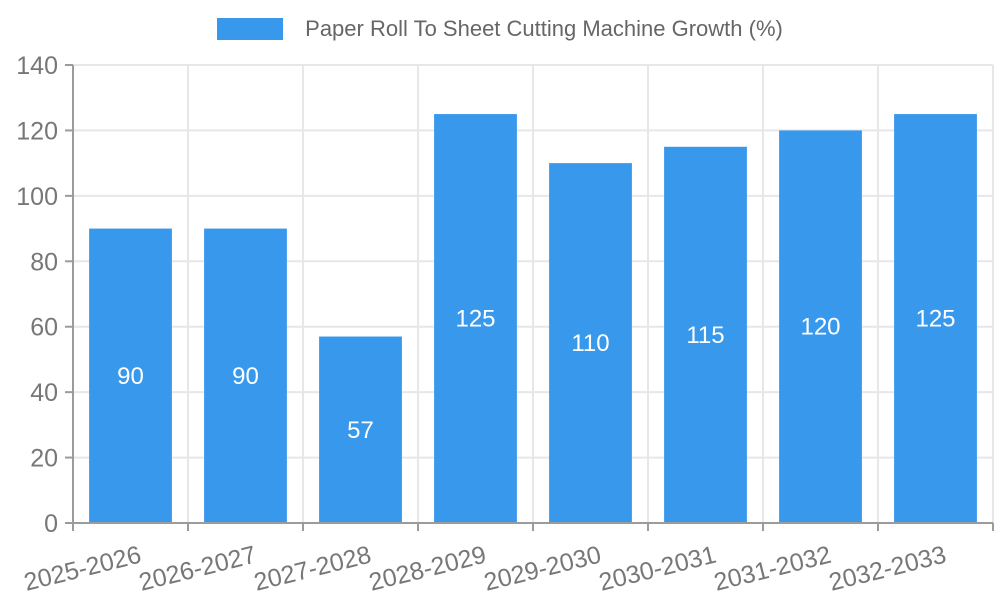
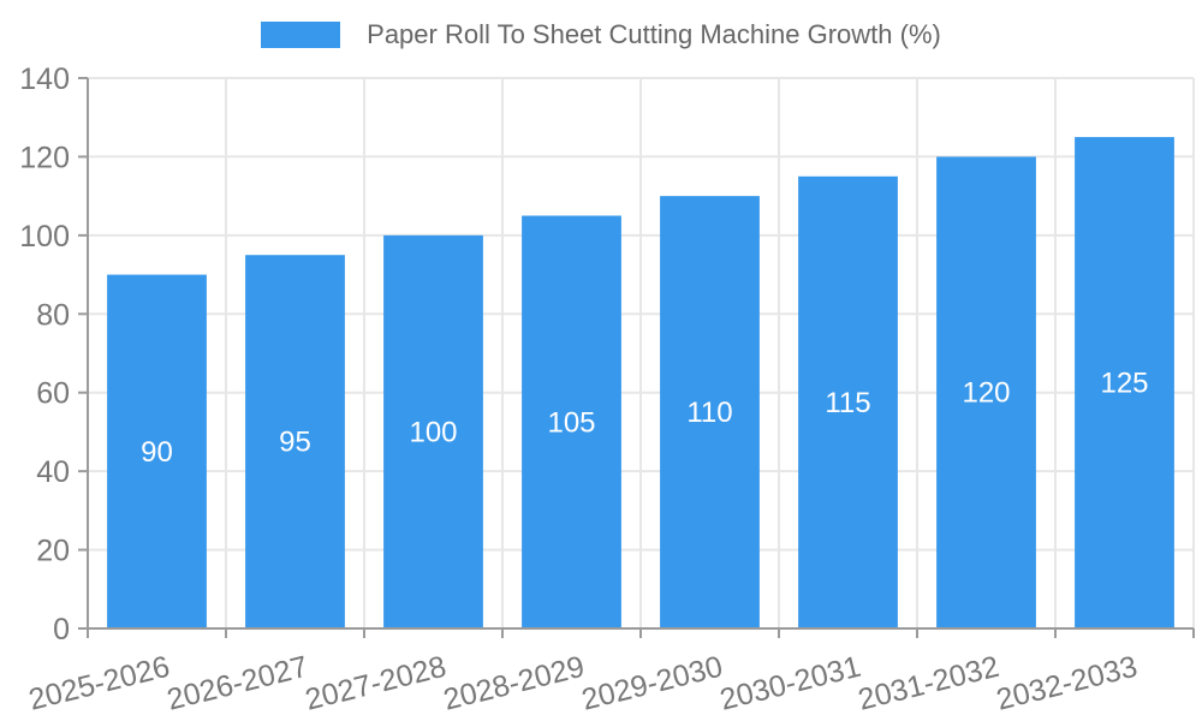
2026-2027: 90 -> 95
2027-2028: 57 -> 100
2028-2029: 125 -> 105
